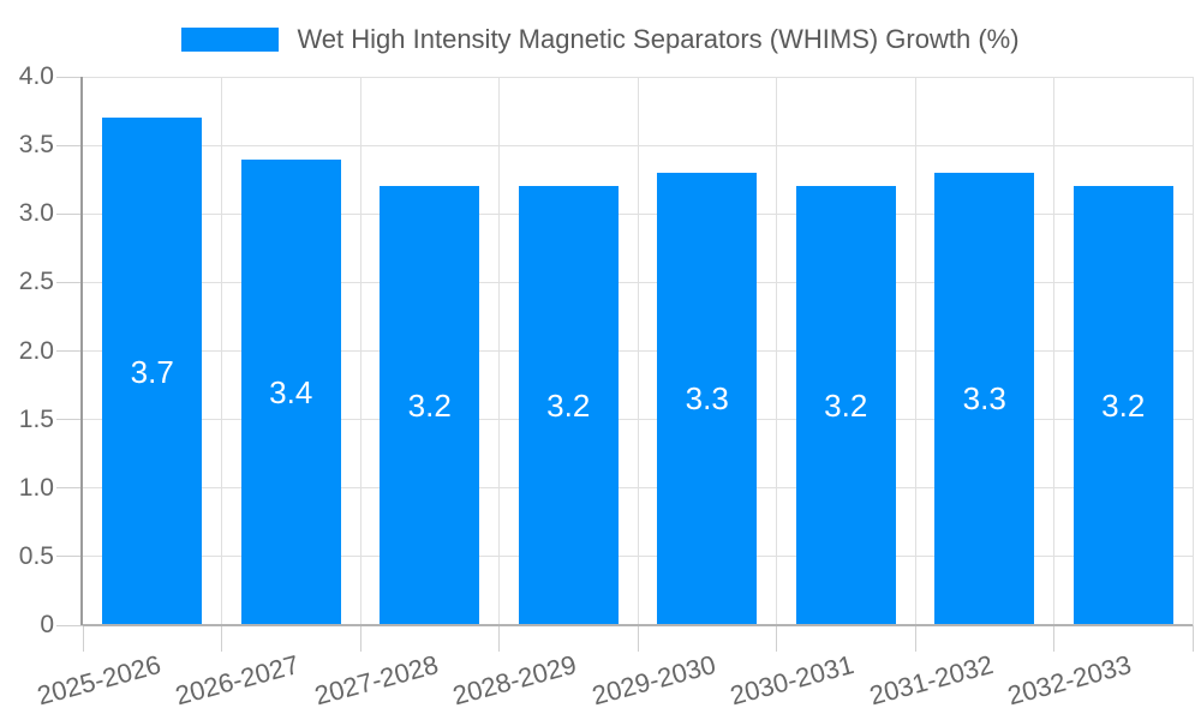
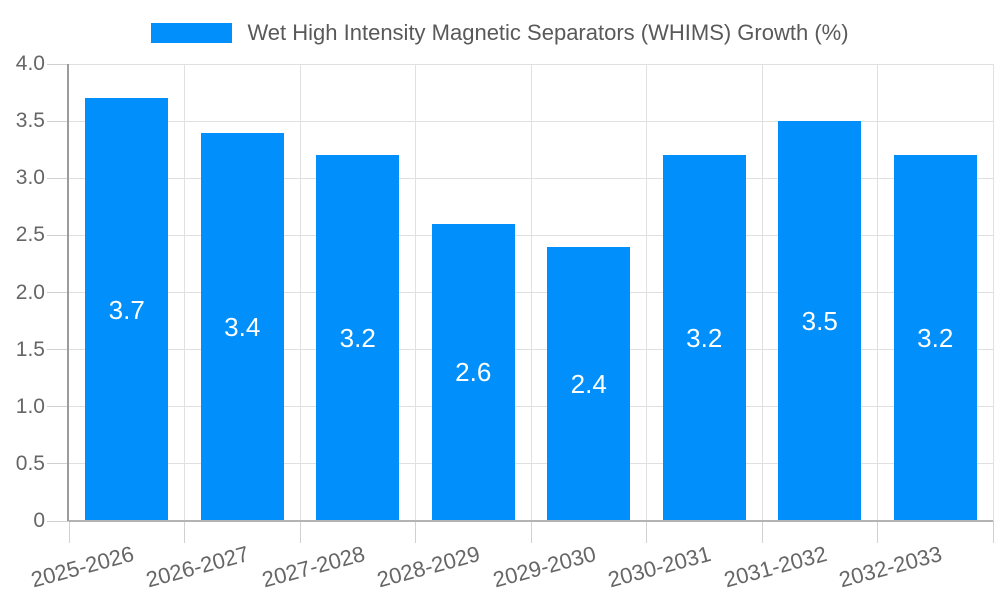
2028-2029: 3.2 -> 2.6
2029-2030: 3.3 -> 2.4
2031-2032: 3.3 -> 3.5
